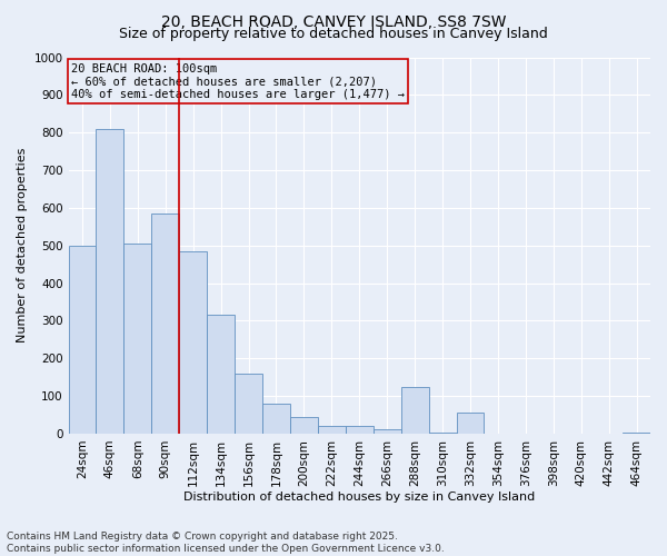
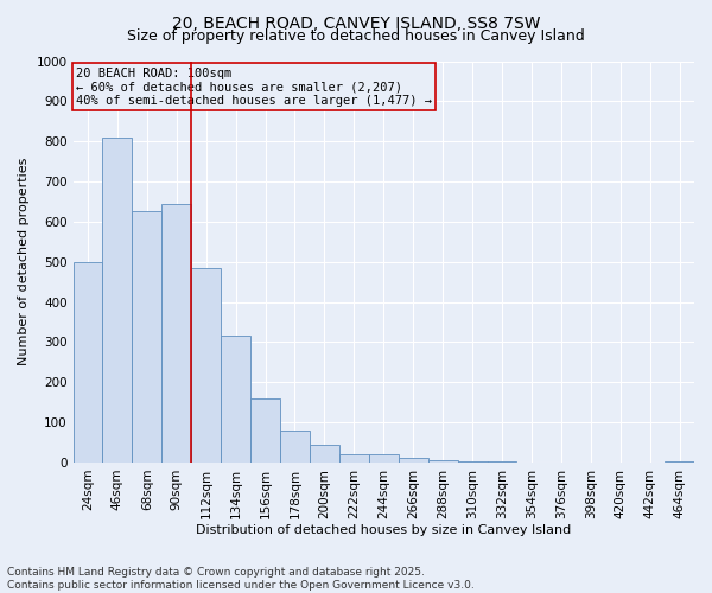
68sqm: 505 -> 625
90sqm: 585 -> 645
288sqm: 125 -> 5
332sqm: 55 -> 2
